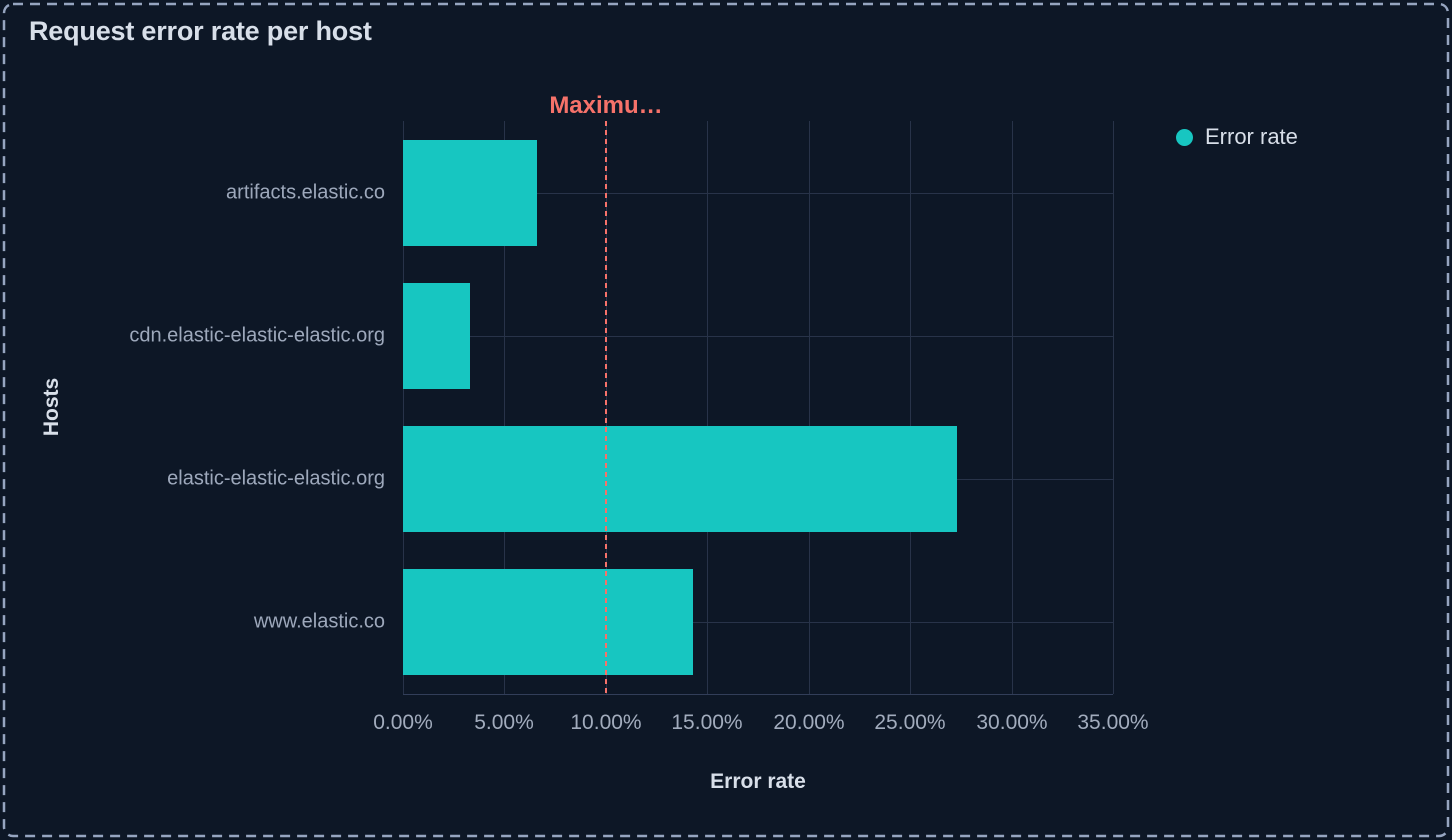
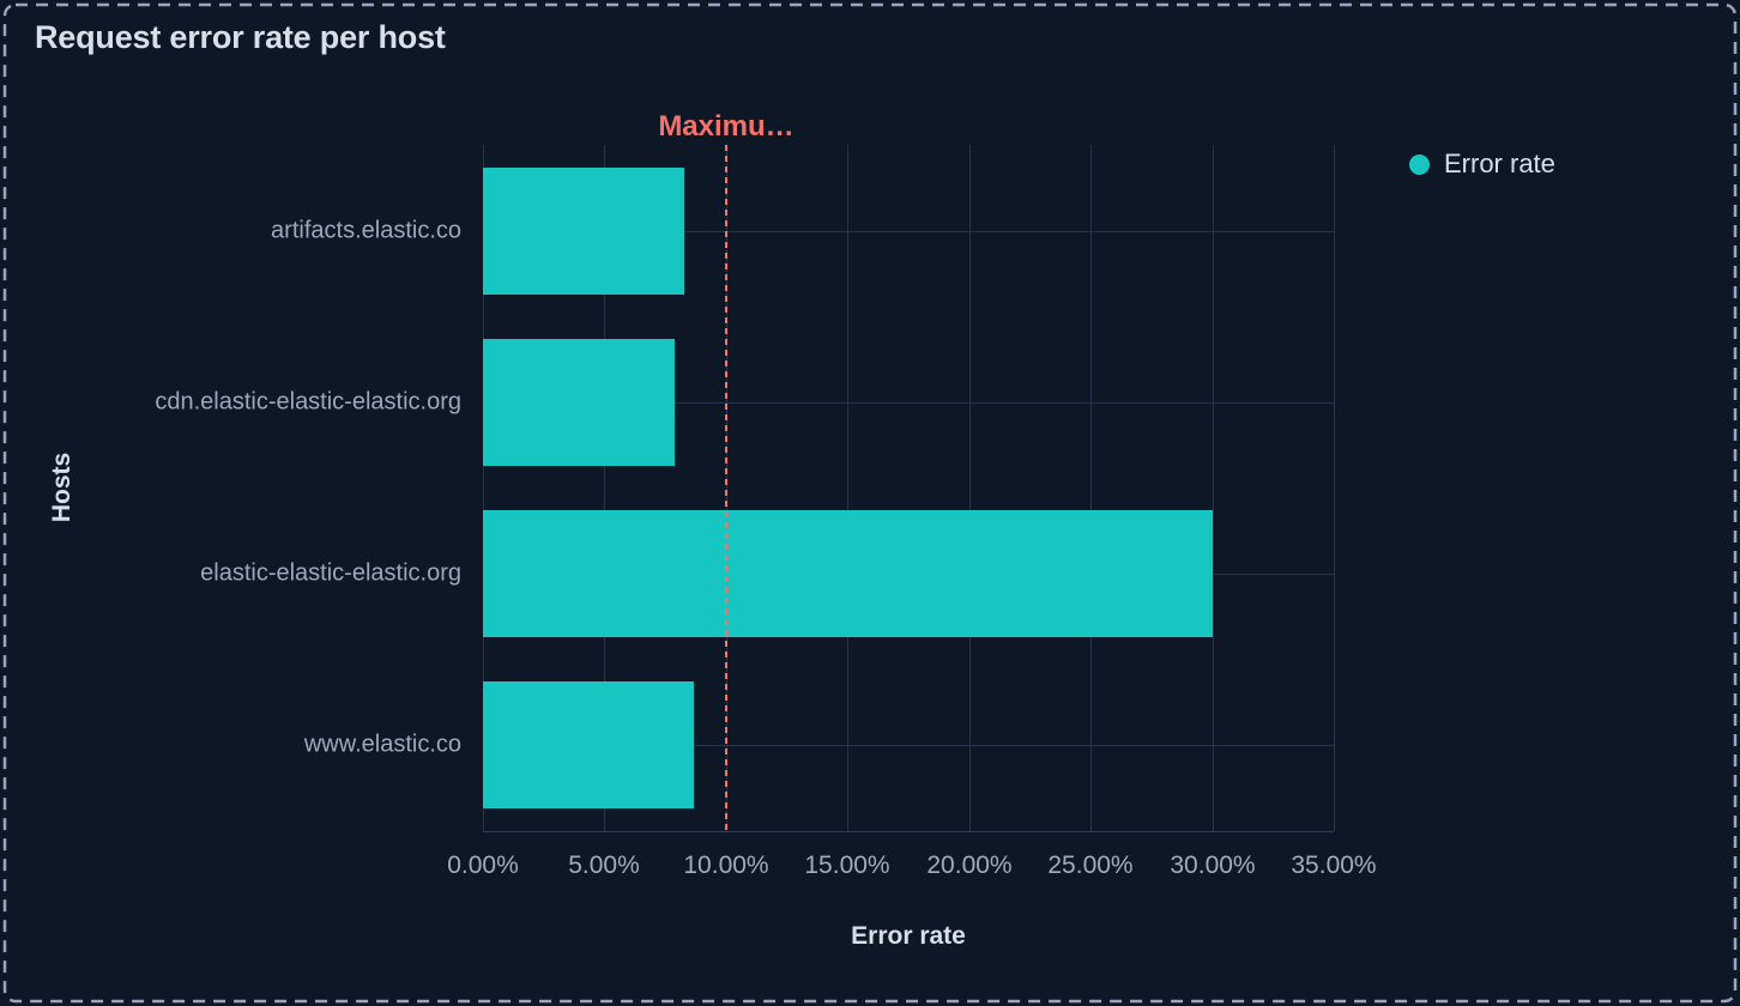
artifacts.elastic.co: 6.6% -> 8.3%
cdn.elastic-elastic-elastic.org: 3.3% -> 7.9%
elastic-elastic-elastic.org: 27.3% -> 30.0%
www.elastic.co: 14.3% -> 8.7%
